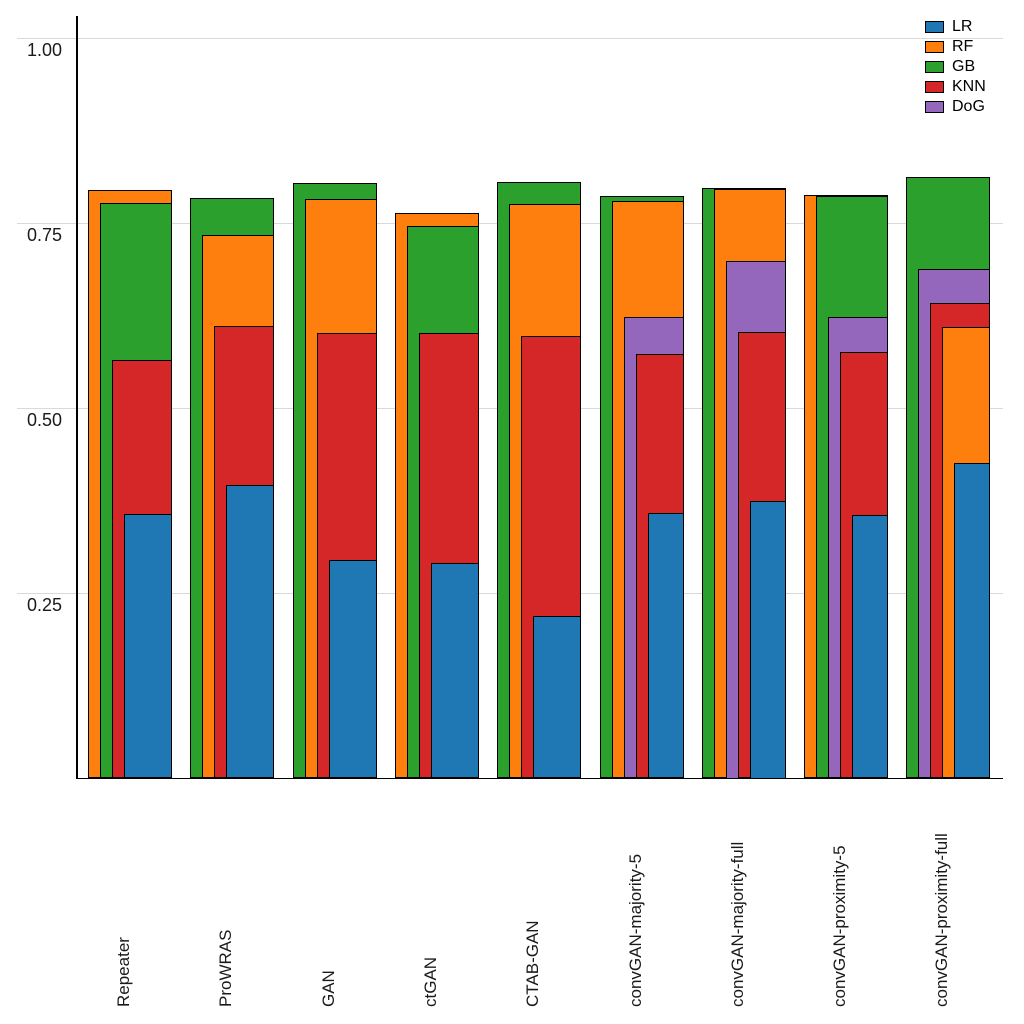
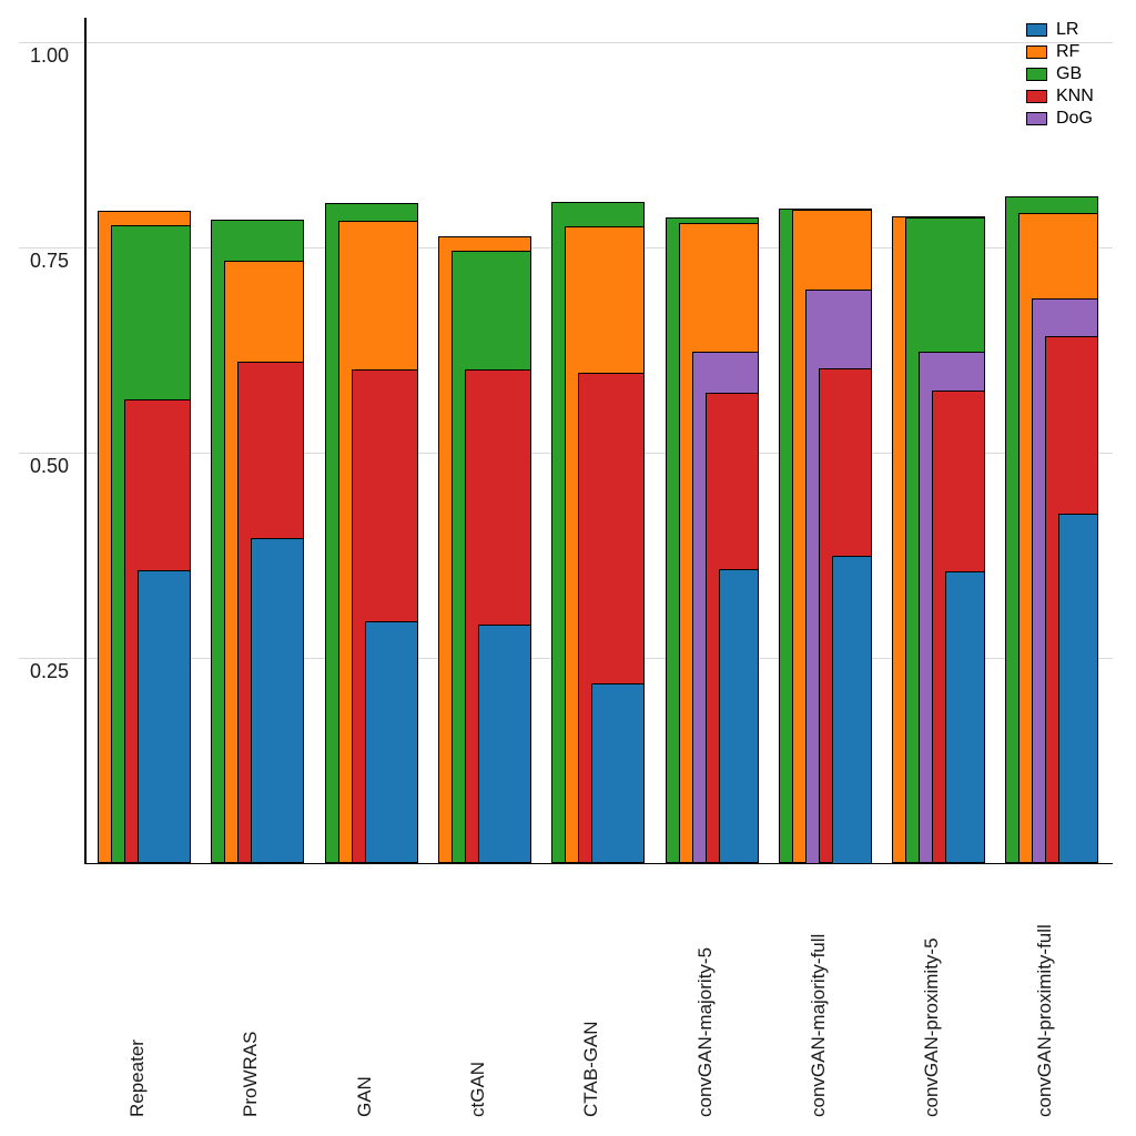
RF/convGAN-proximity-full: 0.61 -> 0.79
